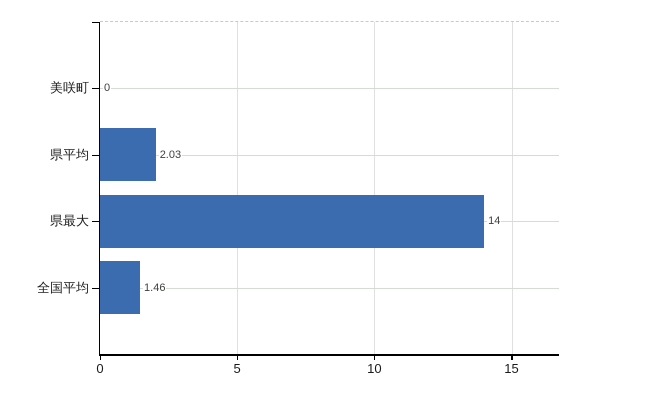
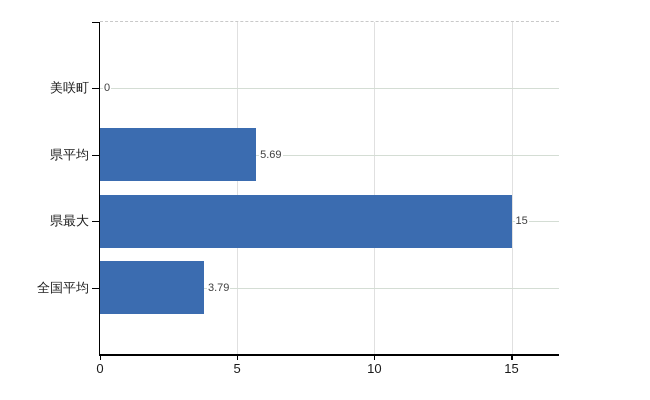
県平均: 2.03 -> 5.69
県最大: 14 -> 15
全国平均: 1.46 -> 3.79
